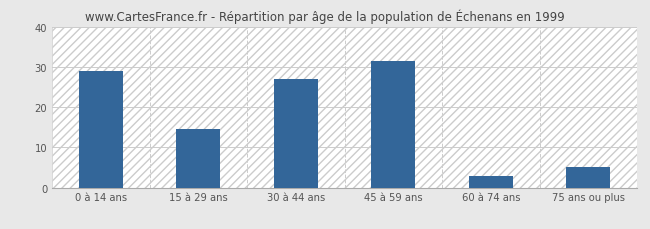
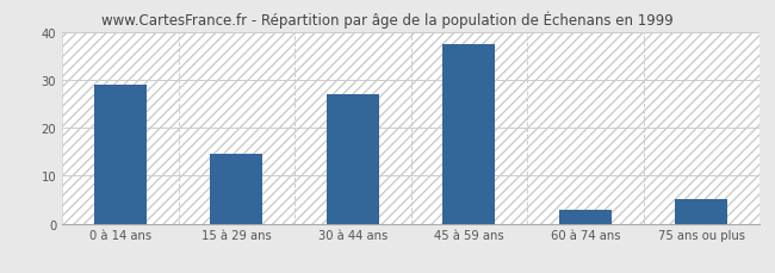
45 à 59 ans: 31.5 -> 37.5
